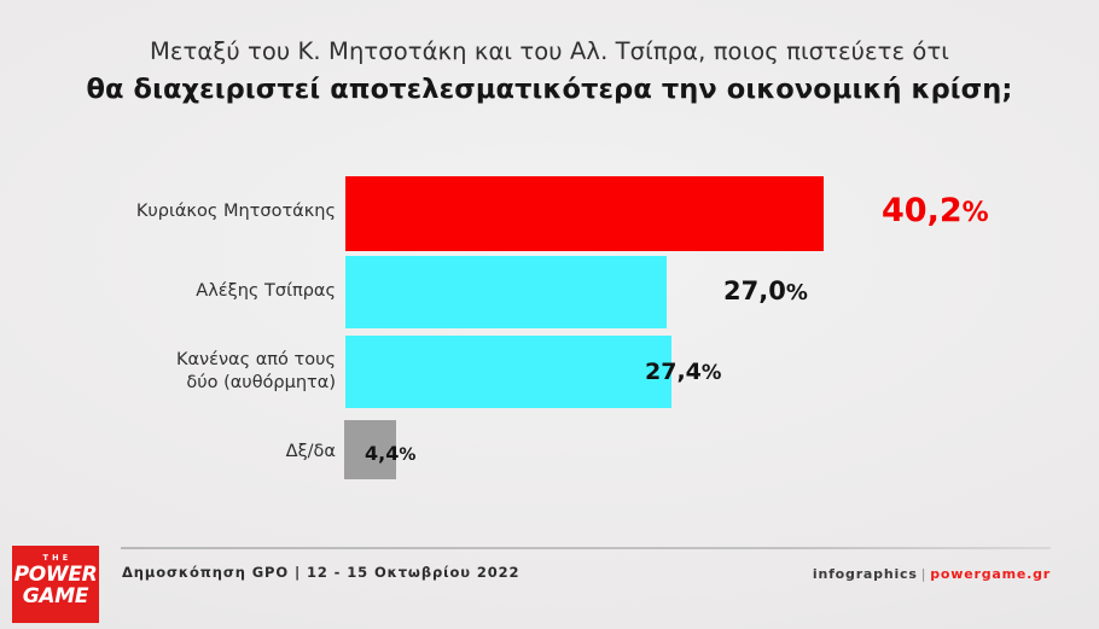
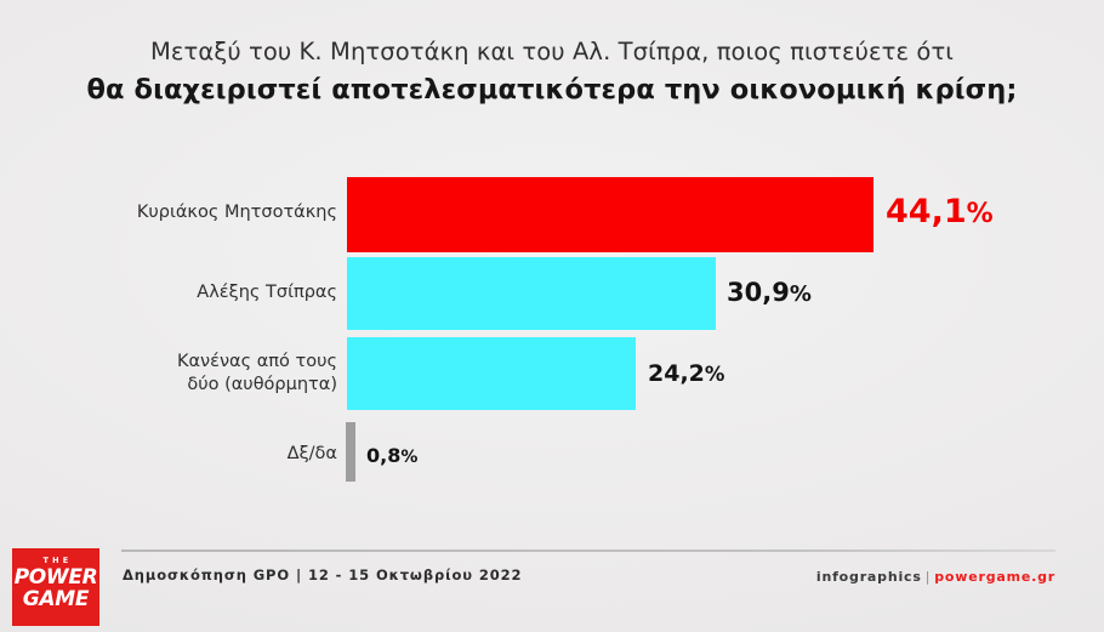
Κυριάκος Μητσοτάκης: 40,2 -> 44,1
Αλέξης Τσίπρας: 27,0 -> 30,9
Κανένας από τους δύο (αυθόρμητα): 27,4 -> 24,2
Δξ/δα: 4,4 -> 0,8
